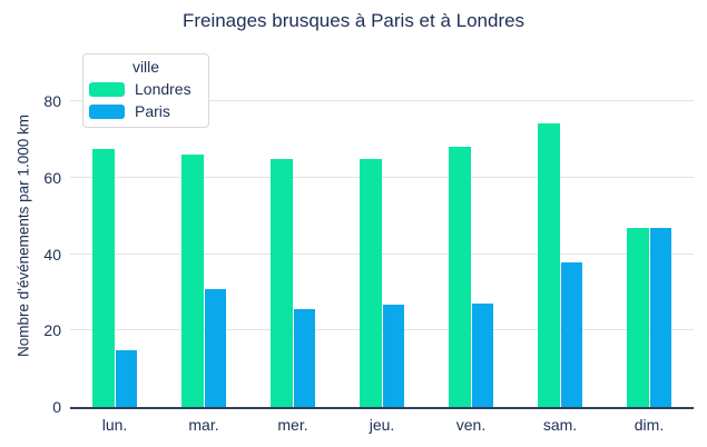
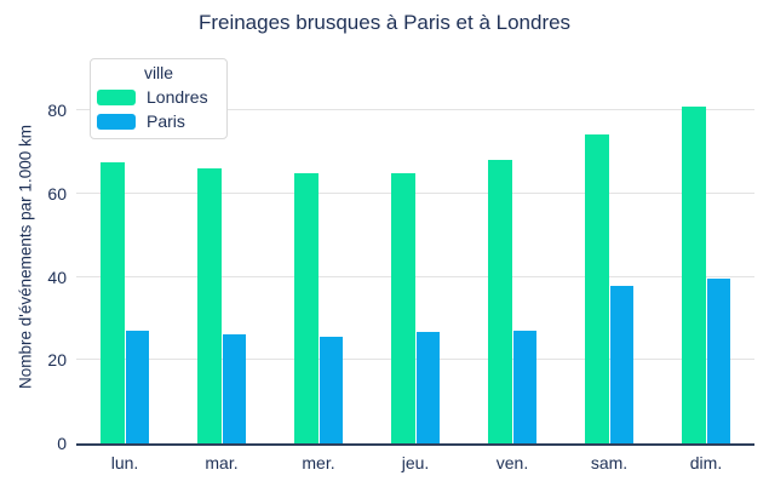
Paris/lun.: 15 -> 27
Paris/mar.: 31 -> 26
Londres/dim.: 47 -> 81
Paris/dim.: 47 -> 40
